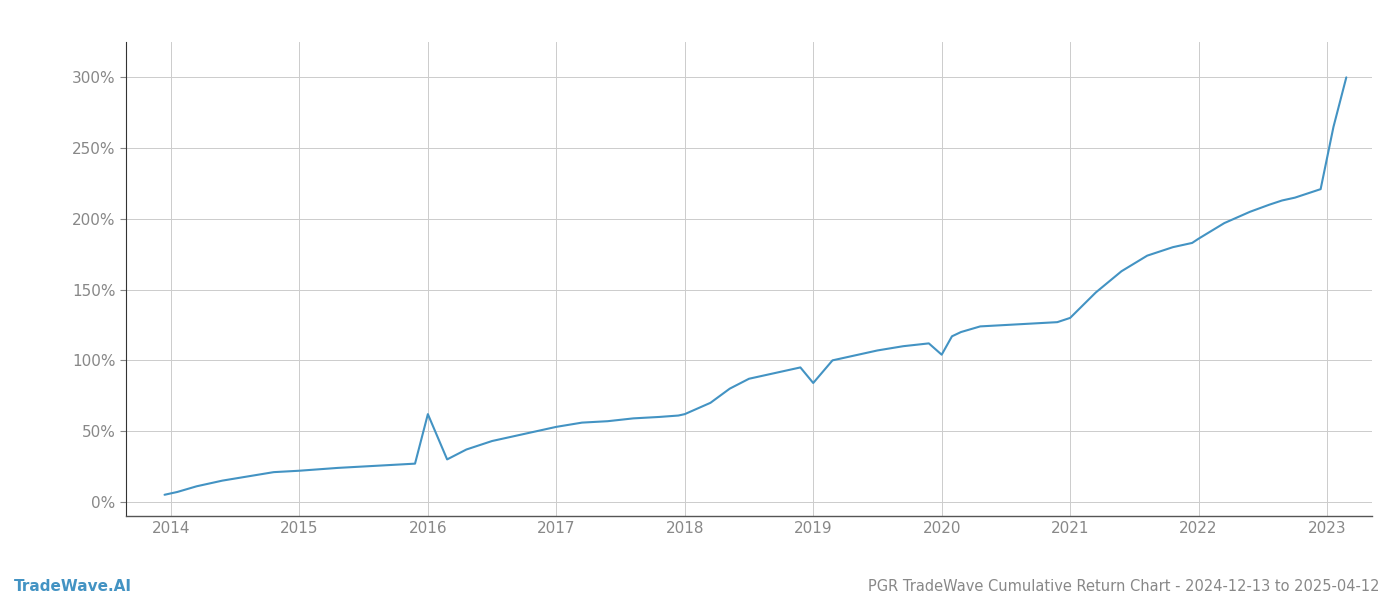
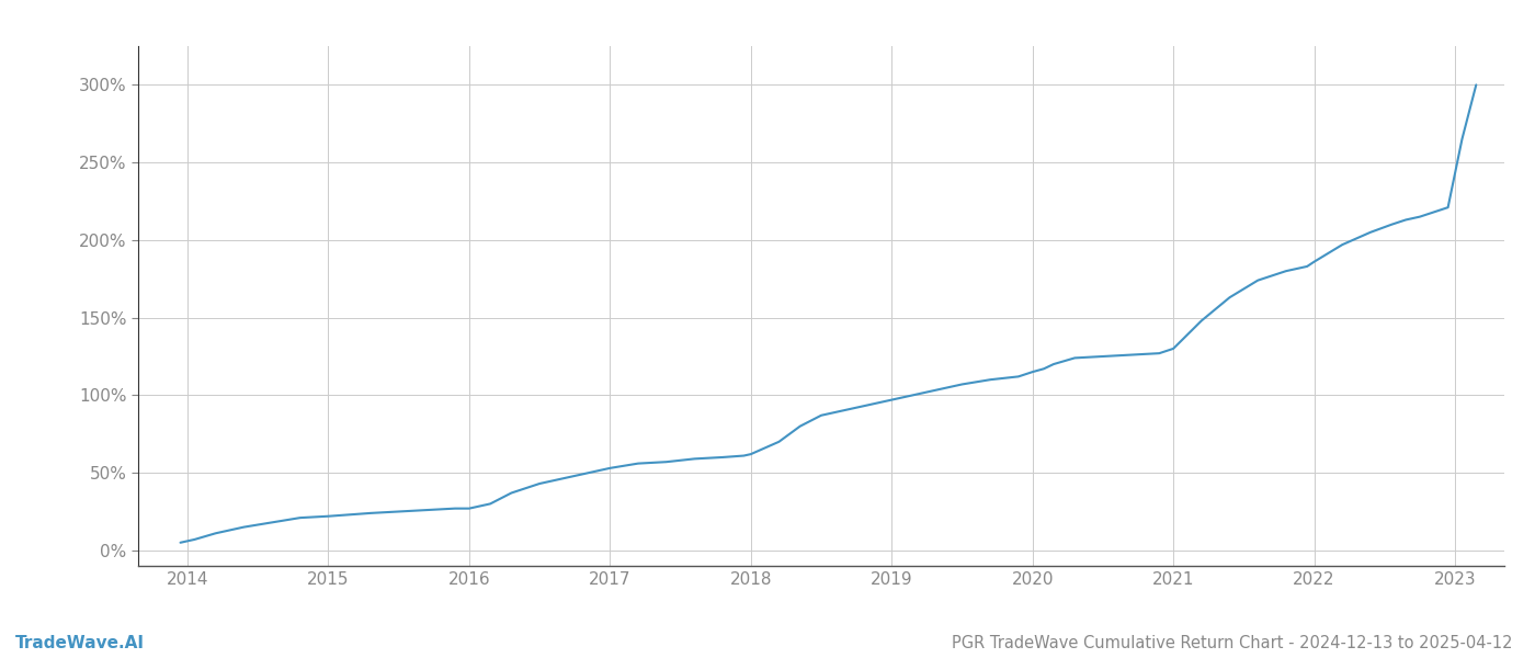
2016: 62% -> 27%
2019: 84% -> 97%
2020: 104% -> 115%
